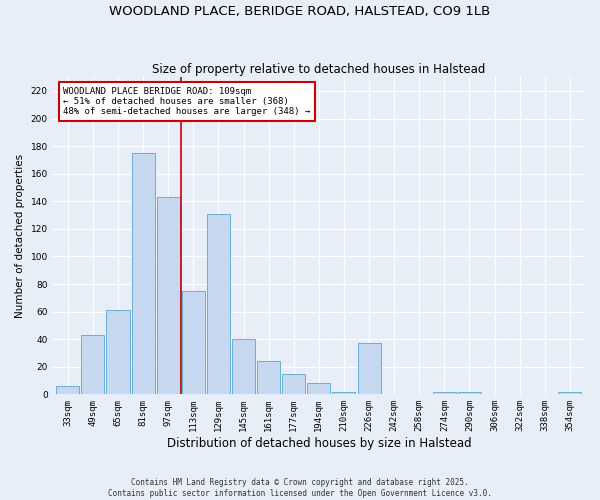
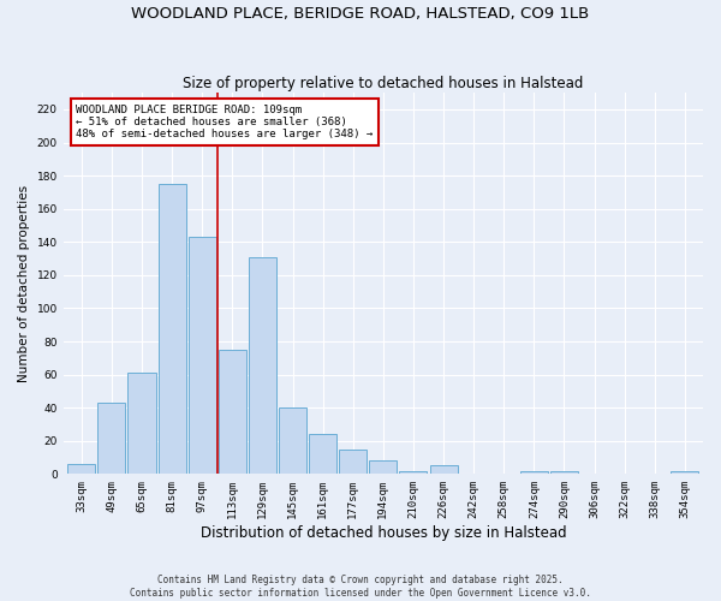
226sqm: 37 -> 5
